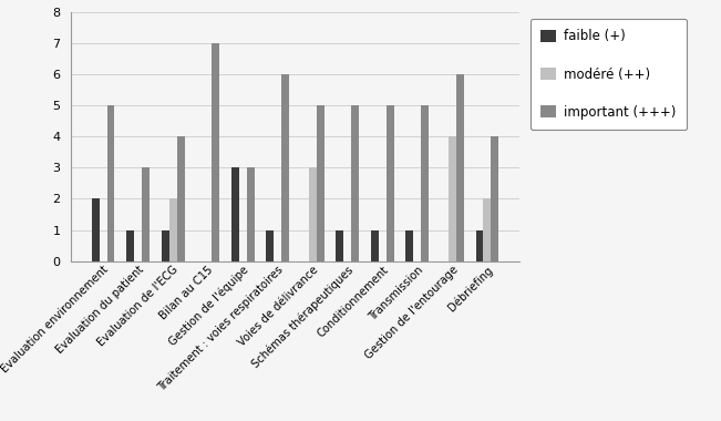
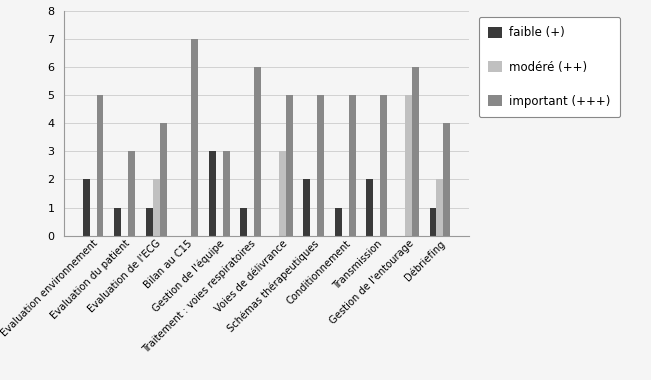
faible (+)/Schémas thérapeutiques: 1 -> 2
faible (+)/Transmission: 1 -> 2
modéré (++)/Gestion de l'entourage: 4 -> 5
